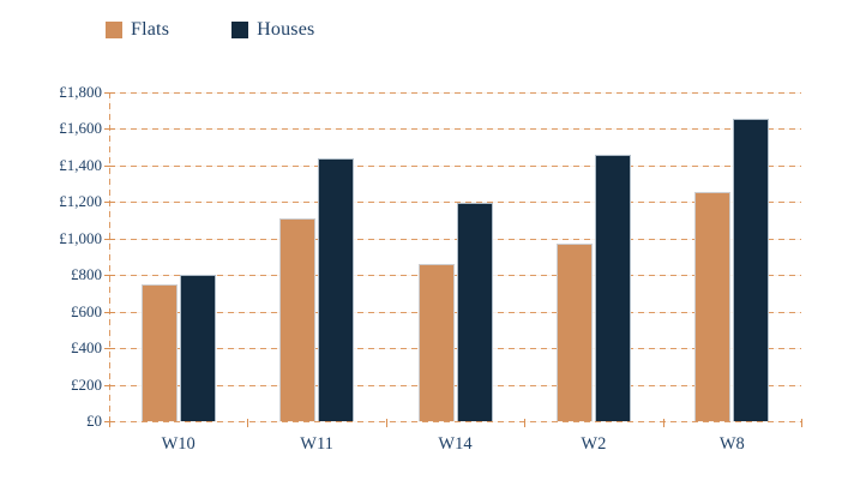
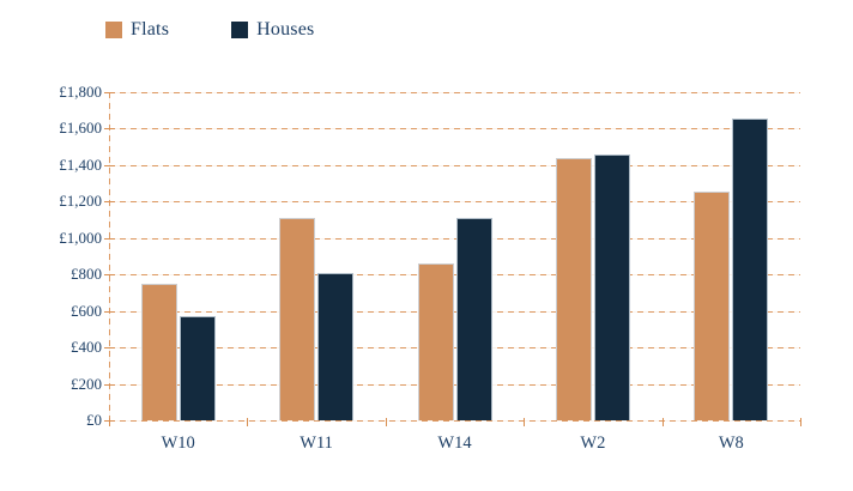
Houses/W10: £800 -> £570
Houses/W11: £1440 -> £810
Houses/W14: £1200 -> £1110
Flats/W2: £980 -> £1440
